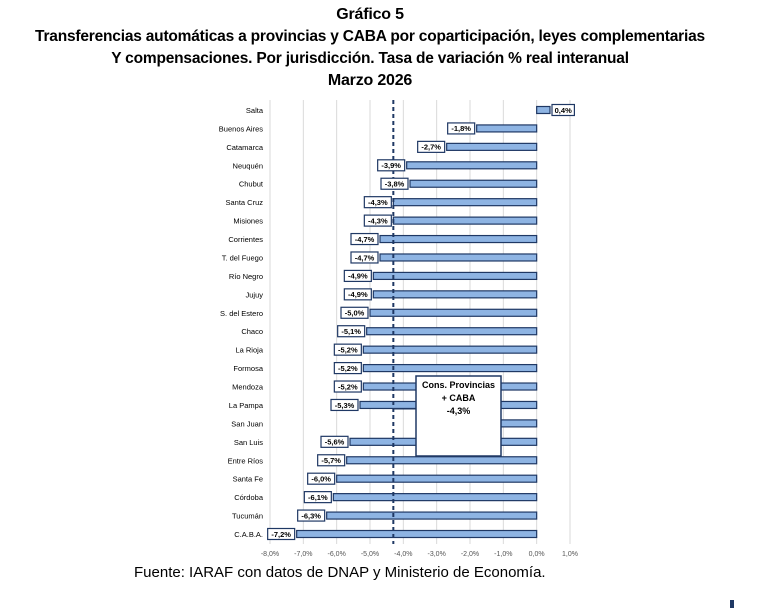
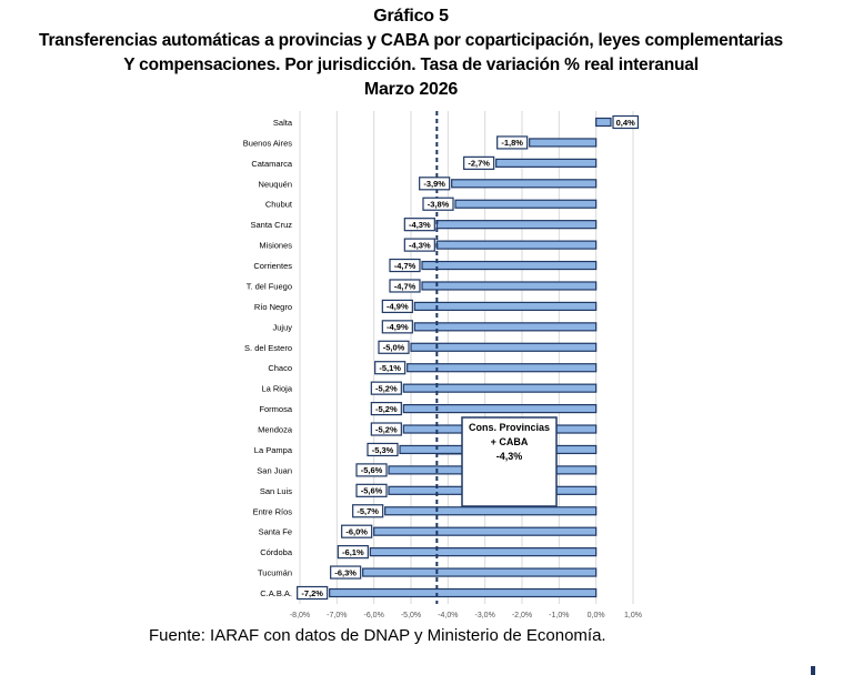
San Juan: -2,7% -> -5,6%
